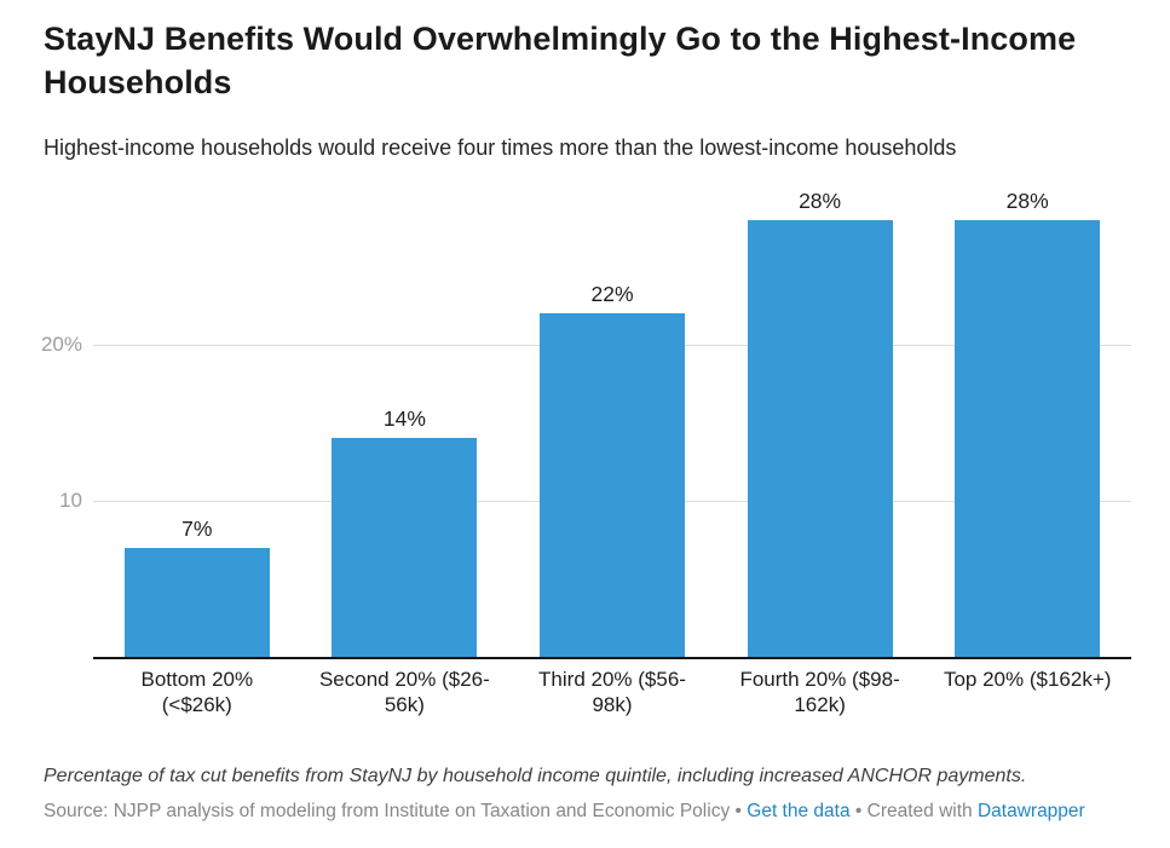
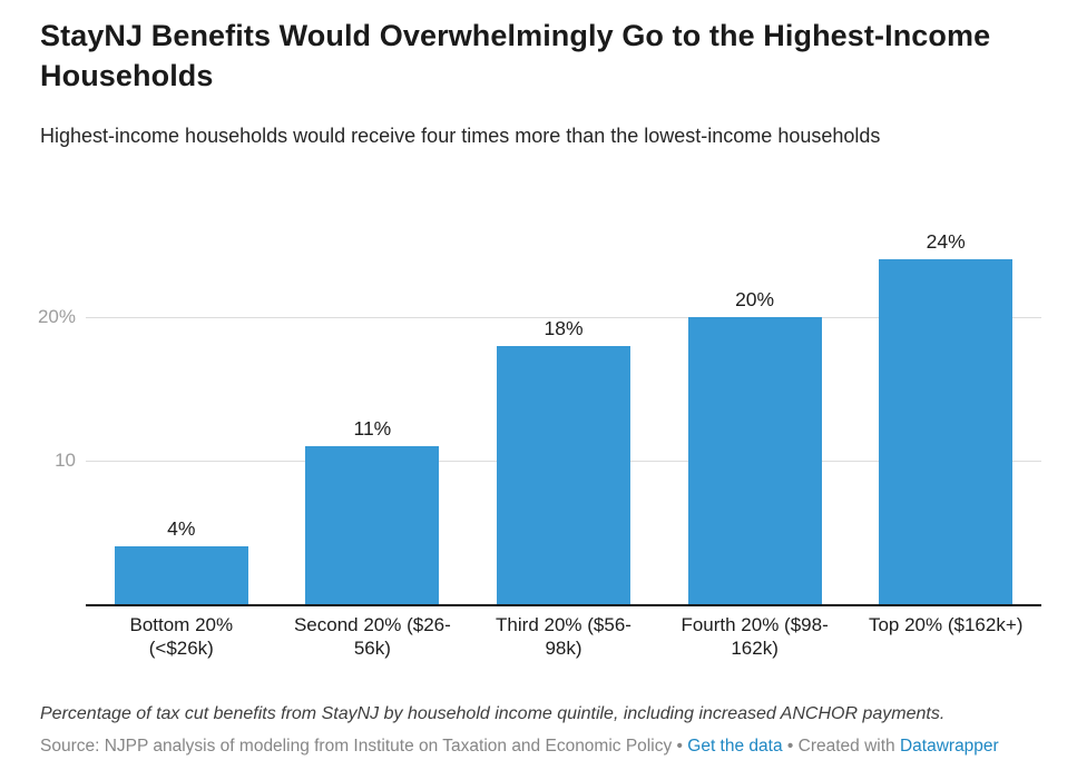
Bottom 20% (<$26k): 7% -> 4%
Second 20% ($26-56k): 14% -> 11%
Third 20% ($56-98k): 22% -> 18%
Fourth 20% ($98-162k): 28% -> 20%
Top 20% ($162k+): 28% -> 24%
